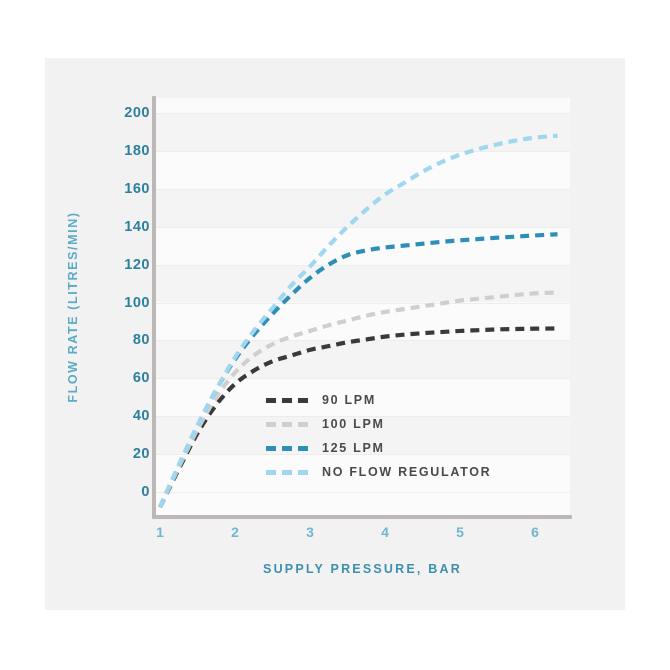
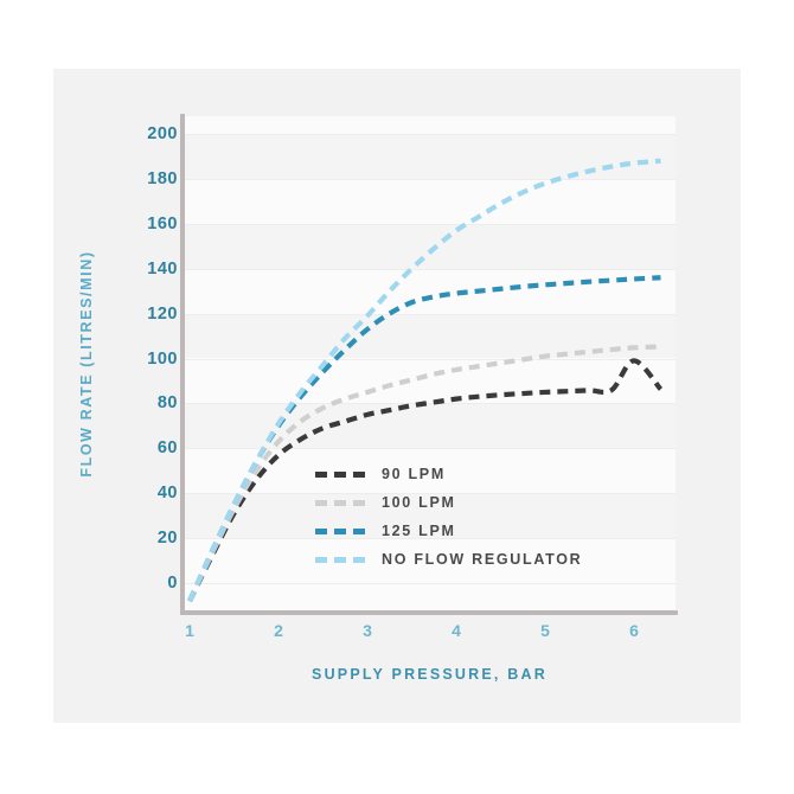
90 LPM/6: 86 -> 99
